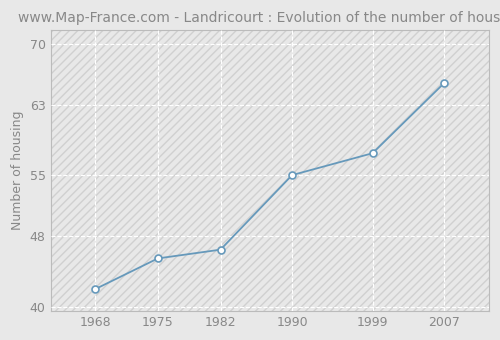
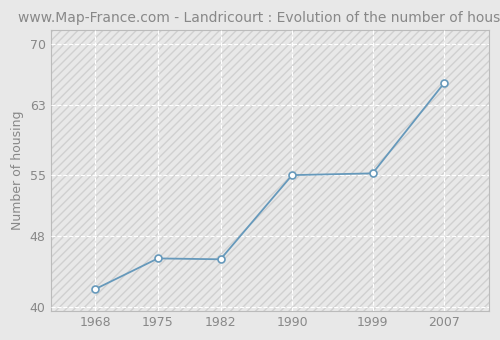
1982: 46.5 -> 45.4
1999: 57.5 -> 55.2
